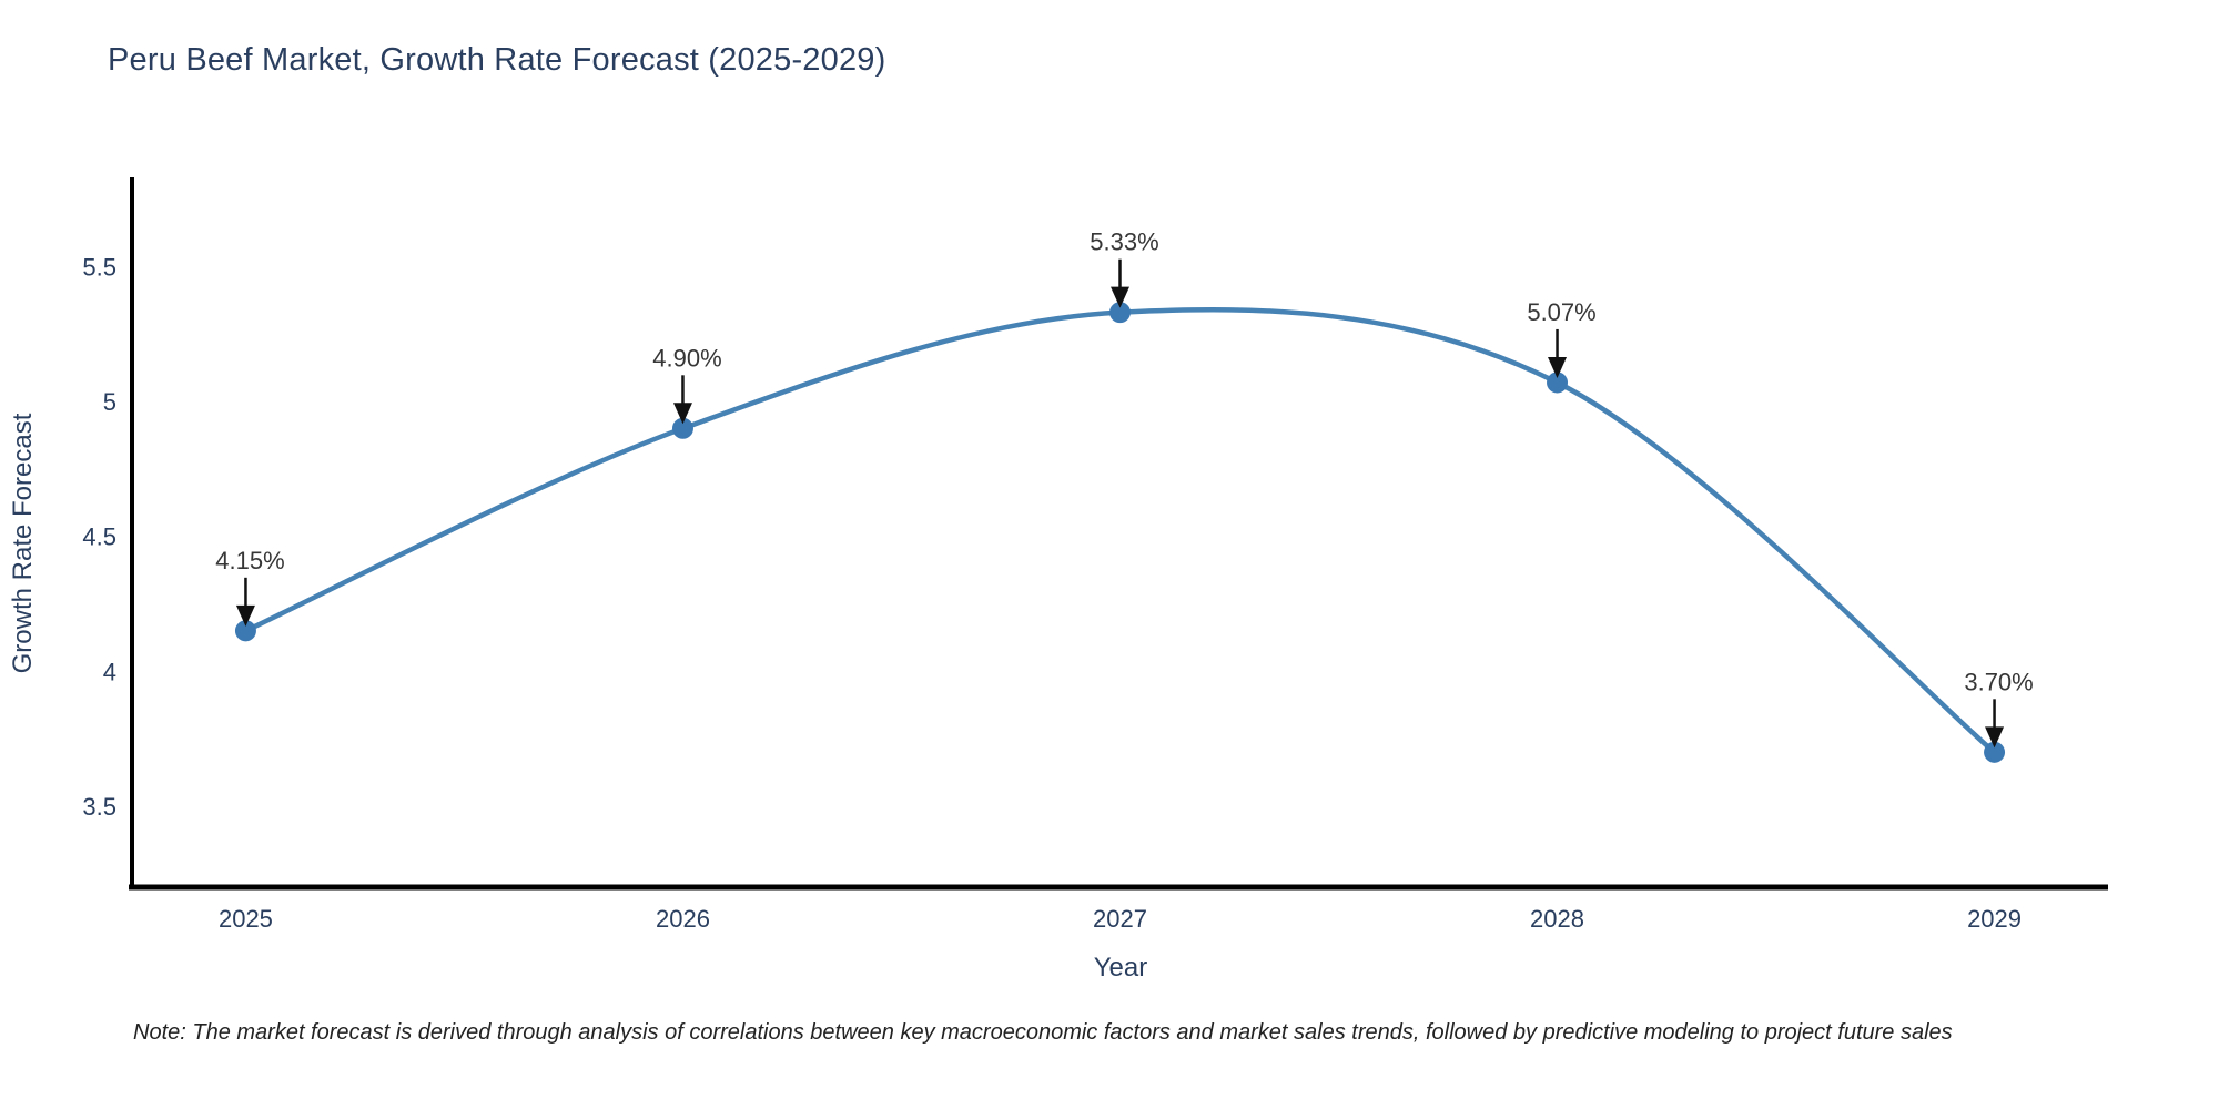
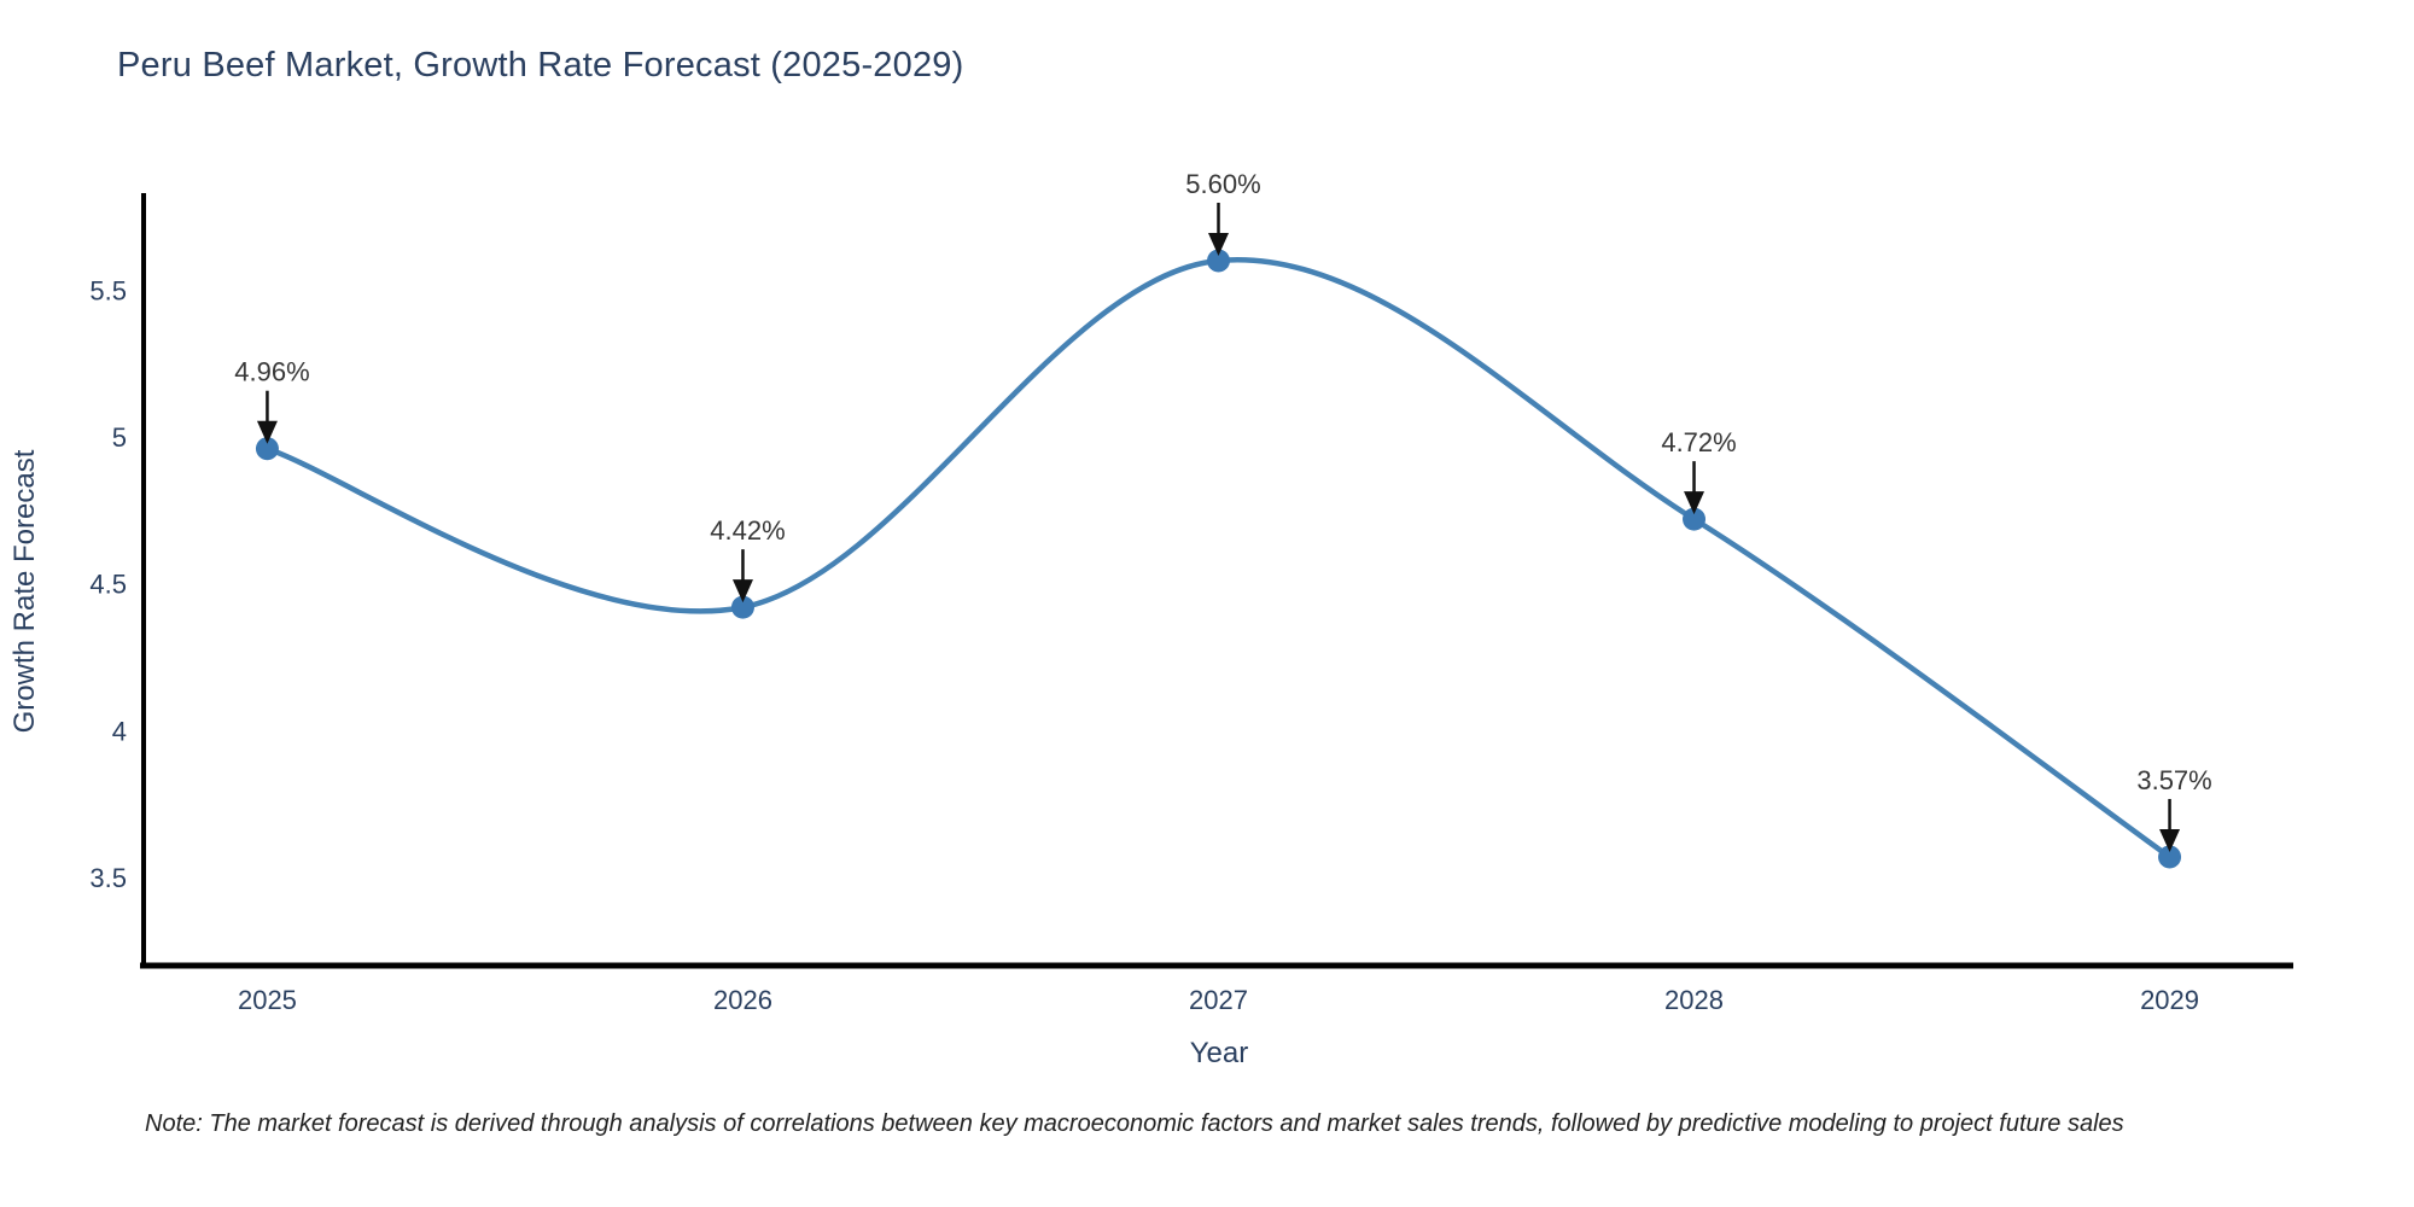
2025: 4.15% -> 4.96%
2026: 4.90% -> 4.42%
2027: 5.33% -> 5.60%
2028: 5.07% -> 4.72%
2029: 3.70% -> 3.57%
